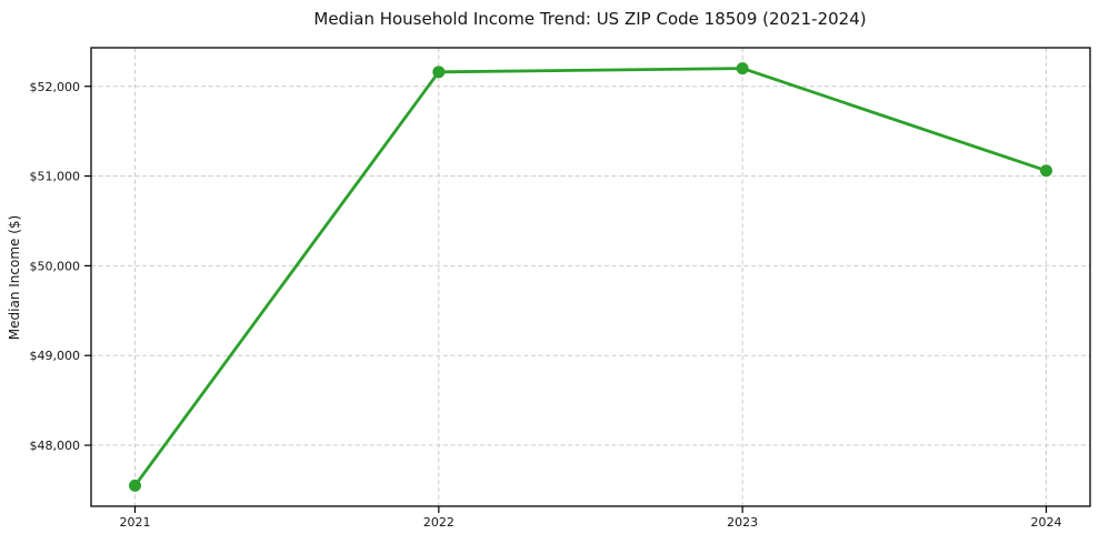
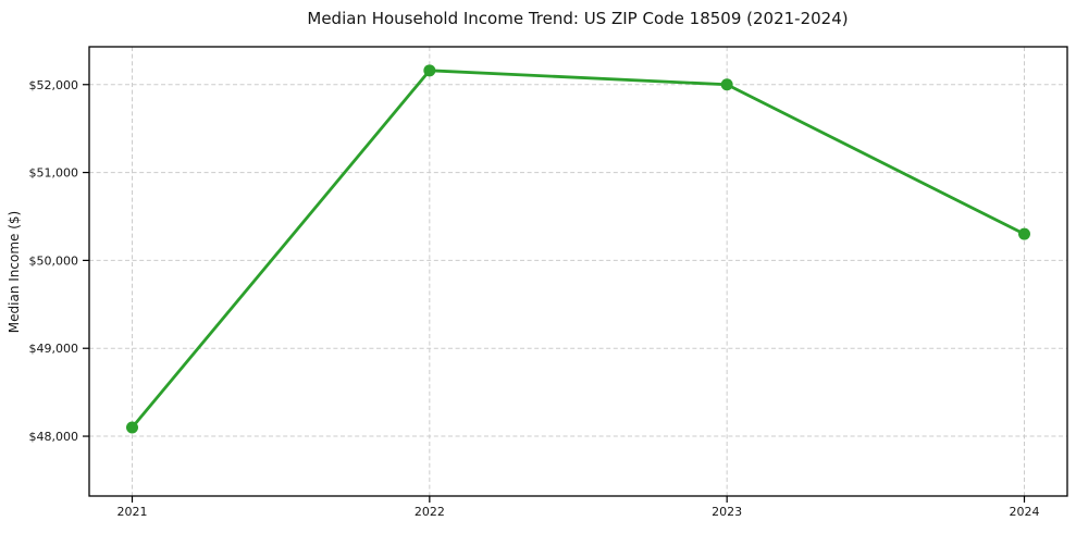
2021: $47600 -> $48100
2023: $52200 -> $52000
2024: $51100 -> $50300
